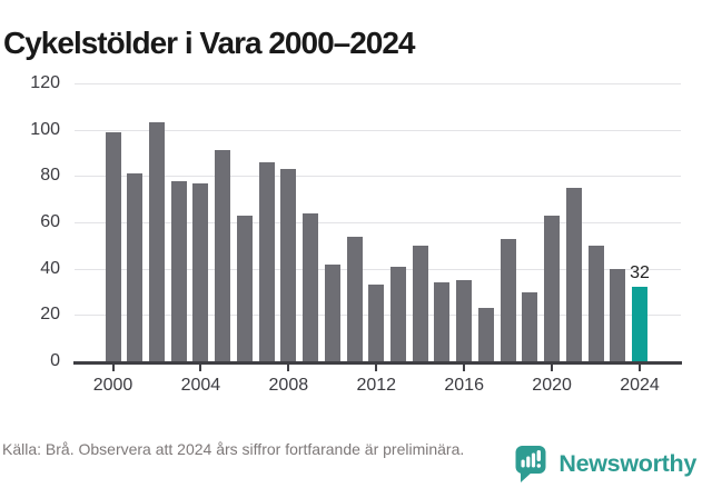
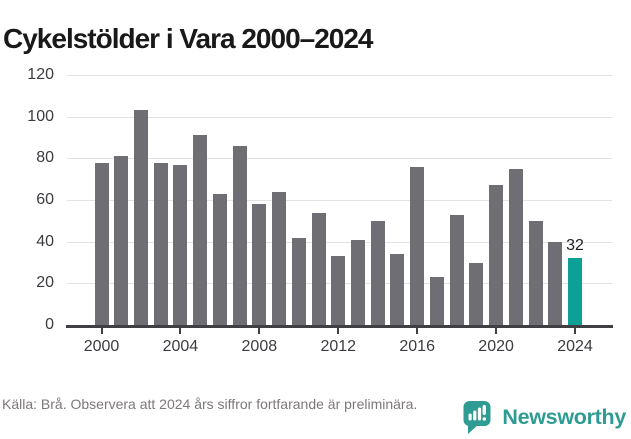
2000: 99 -> 78
2008: 83 -> 58
2016: 35 -> 76
2020: 63 -> 67
